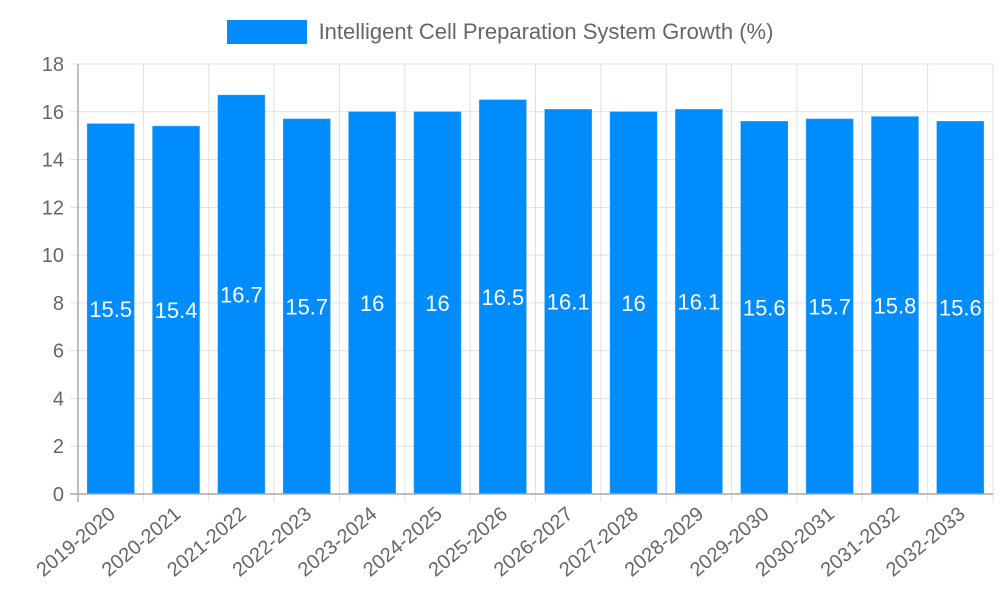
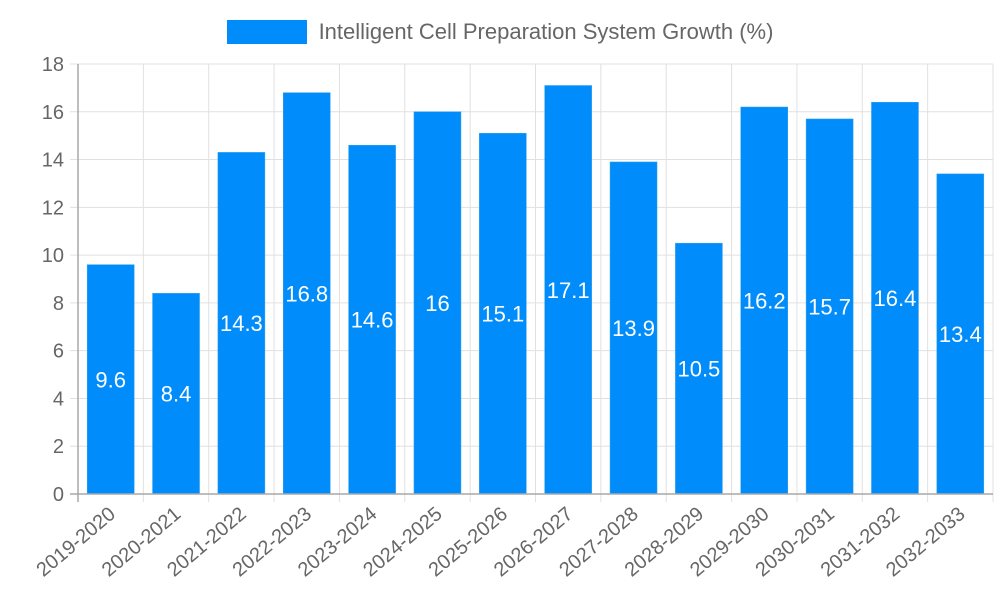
2019-2020: 15.5 -> 9.6
2020-2021: 15.4 -> 8.4
2021-2022: 16.7 -> 14.3
2022-2023: 15.7 -> 16.8
2023-2024: 16 -> 14.6
2025-2026: 16.5 -> 15.1
2026-2027: 16.1 -> 17.1
2027-2028: 16 -> 13.9
2028-2029: 16.1 -> 10.5
2029-2030: 15.6 -> 16.2
2031-2032: 15.8 -> 16.4
2032-2033: 15.6 -> 13.4
